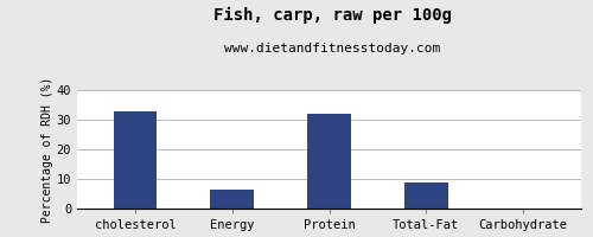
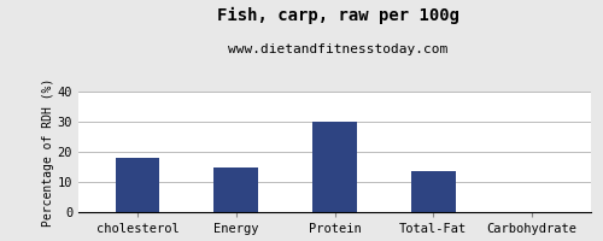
cholesterol: 33.0 -> 18.0
Energy: 6.5 -> 15.0
Protein: 32.0 -> 30.0
Total-Fat: 9.0 -> 13.5
